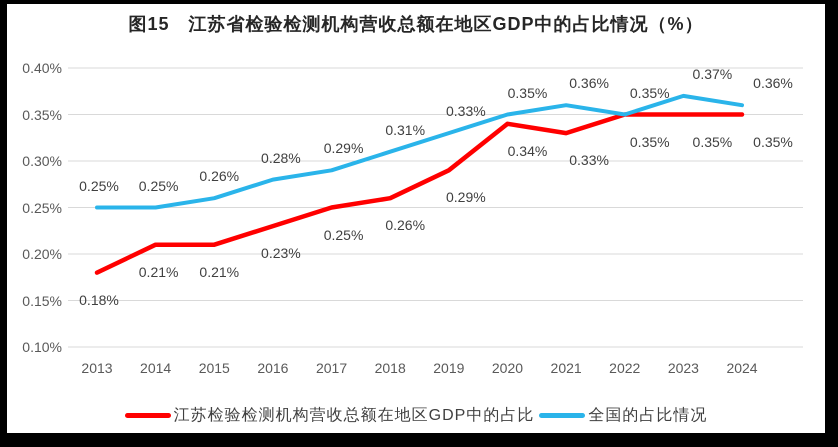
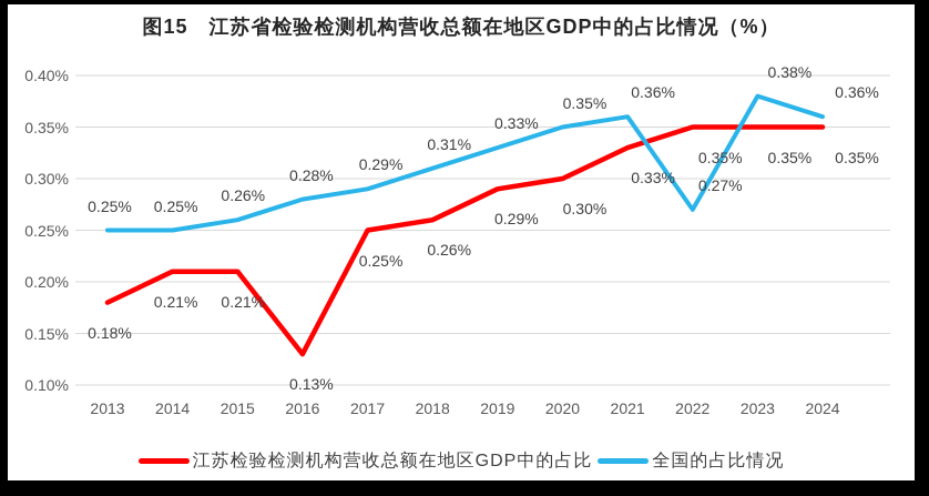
江苏检验检测机构营收总额在地区GDP中的占比/2016: 0.23% -> 0.13%
江苏检验检测机构营收总额在地区GDP中的占比/2020: 0.34% -> 0.30%
全国的占比情况/2022: 0.35% -> 0.27%
全国的占比情况/2023: 0.37% -> 0.38%
